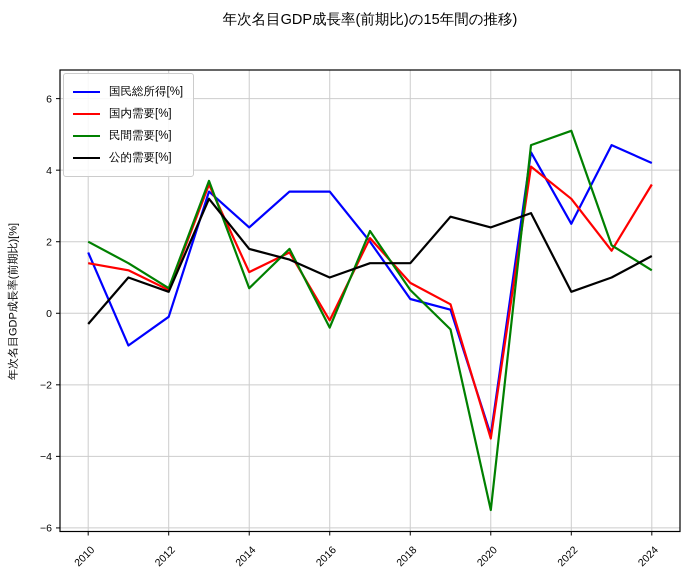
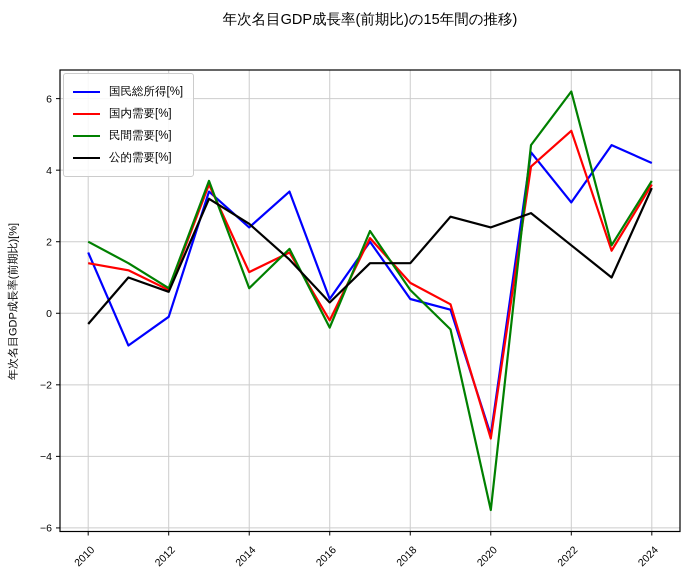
公的需要[%]/2014: 1.8 -> 2.5
国民総所得[%]/2016: 3.4 -> 0.4
公的需要[%]/2016: 1.0 -> 0.3
国民総所得[%]/2022: 2.5 -> 3.1
国内需要[%]/2022: 3.2 -> 5.1
民間需要[%]/2022: 5.1 -> 6.2
公的需要[%]/2022: 0.6 -> 1.9
民間需要[%]/2024: 1.2 -> 3.7
公的需要[%]/2024: 1.6 -> 3.5
